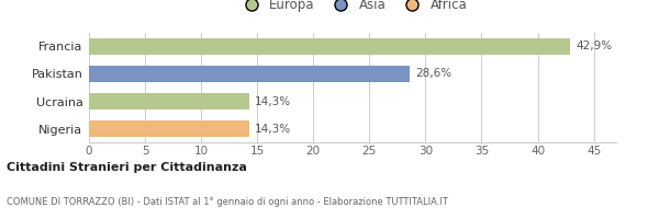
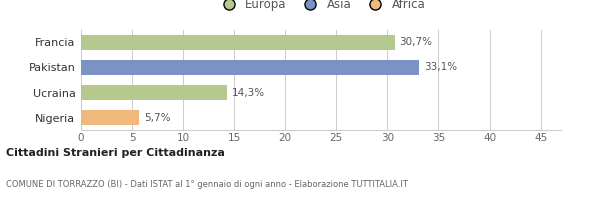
Francia: 42,9% -> 30,7%
Pakistan: 28,6% -> 33,1%
Nigeria: 14,3% -> 5,7%
